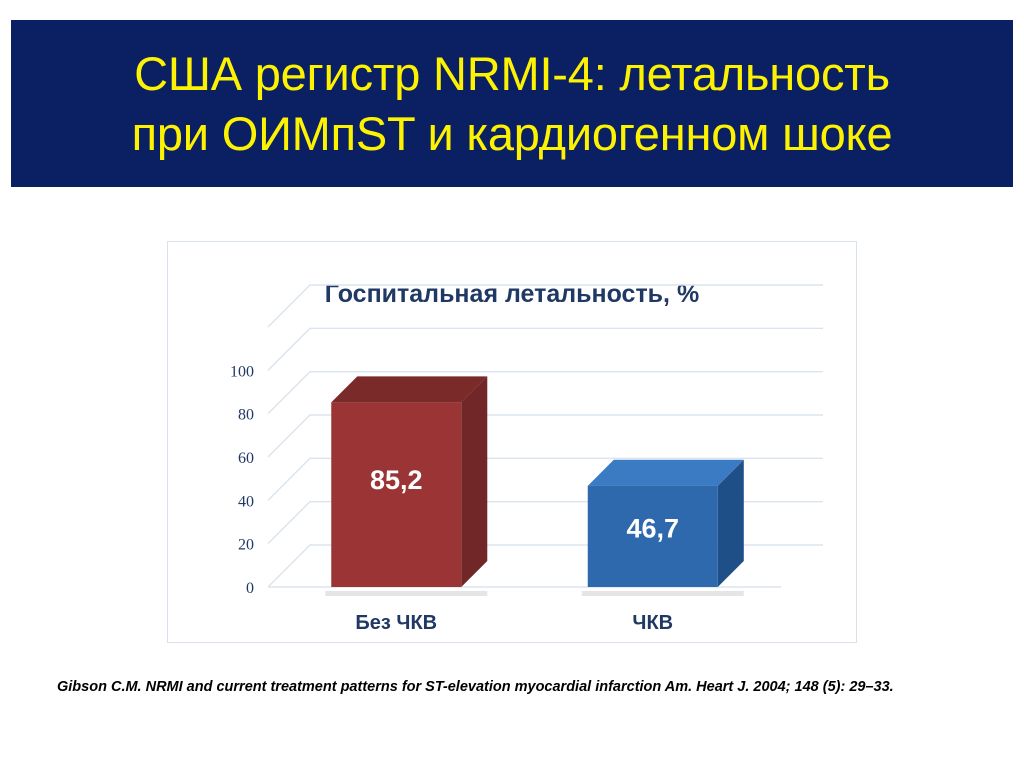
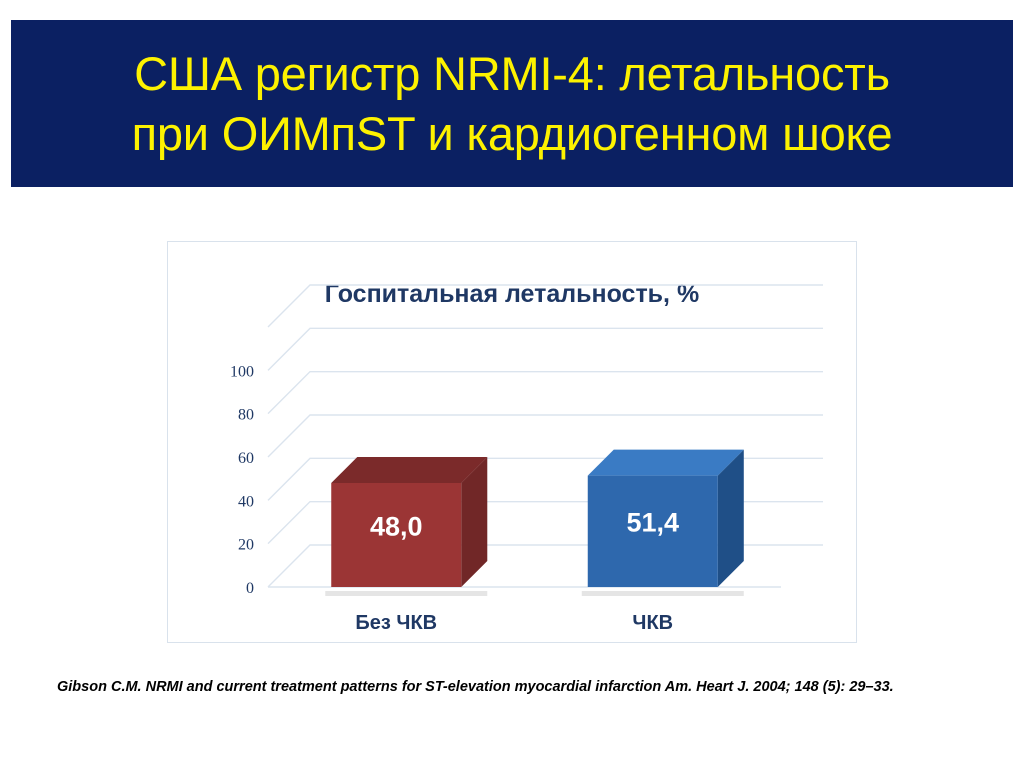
Без ЧКВ: 85,2 -> 48,0
ЧКВ: 46,7 -> 51,4
